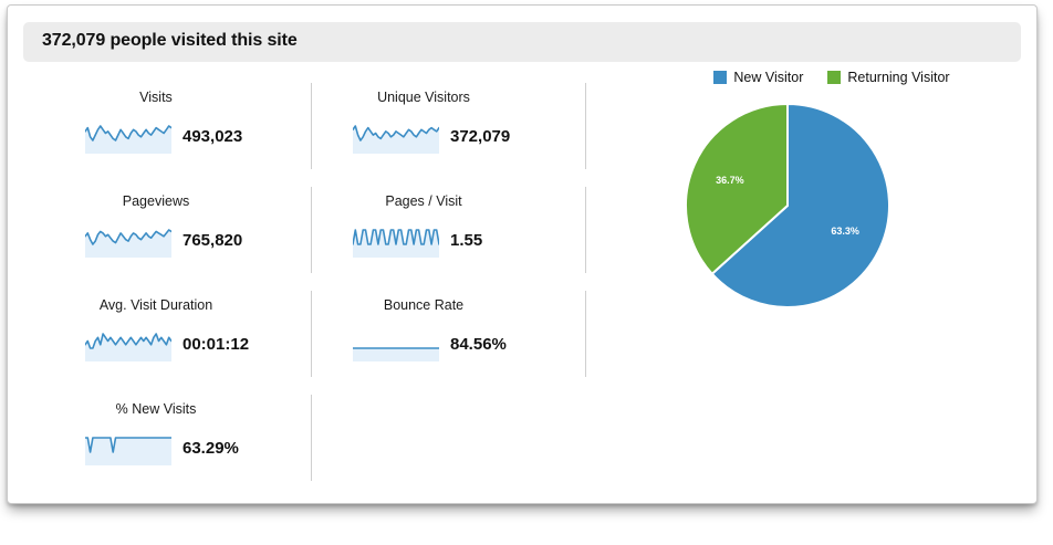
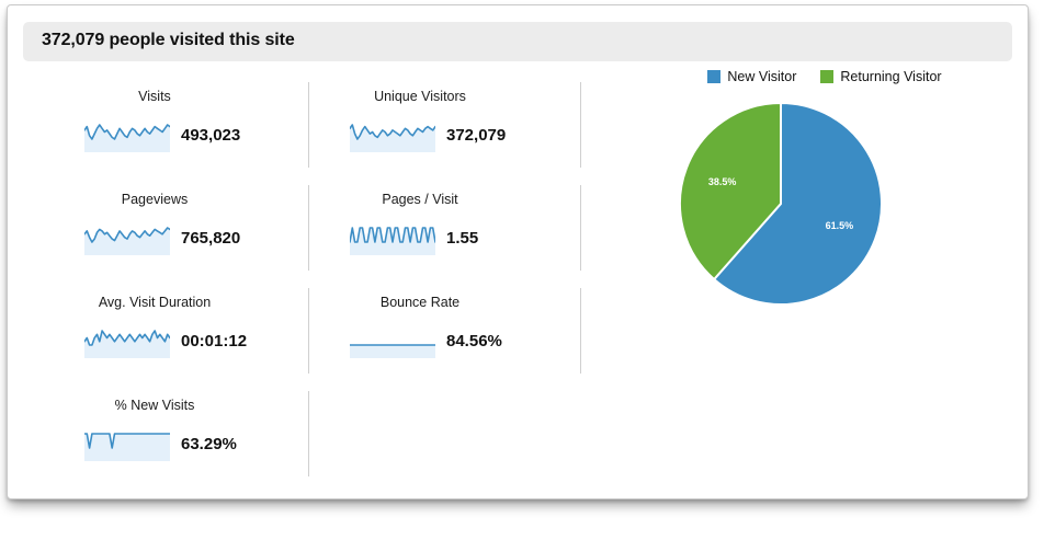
New Visitor: 63.3% -> 61.5%
Returning Visitor: 36.7% -> 38.5%
